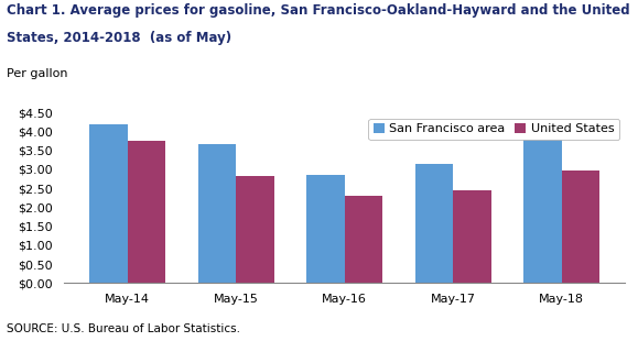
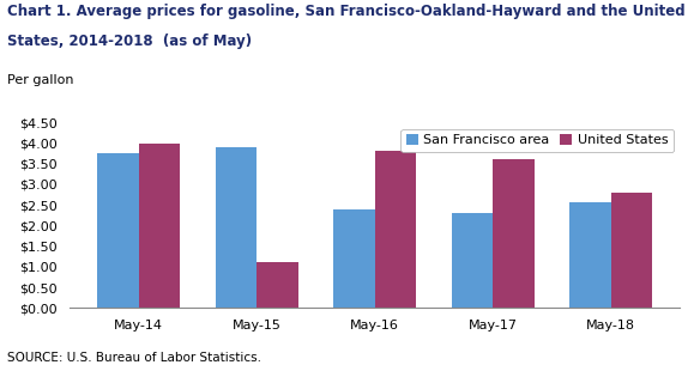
San Francisco area/May-14: $4.19 -> $3.75
United States/May-14: $3.75 -> $4.00
San Francisco area/May-15: $3.67 -> $3.90
United States/May-15: $2.83 -> $1.10
San Francisco area/May-16: $2.85 -> $2.40
United States/May-16: $2.30 -> $3.80
San Francisco area/May-17: $3.15 -> $2.30
United States/May-17: $2.46 -> $3.60
San Francisco area/May-18: $3.80 -> $2.55
United States/May-18: $2.97 -> $2.80
